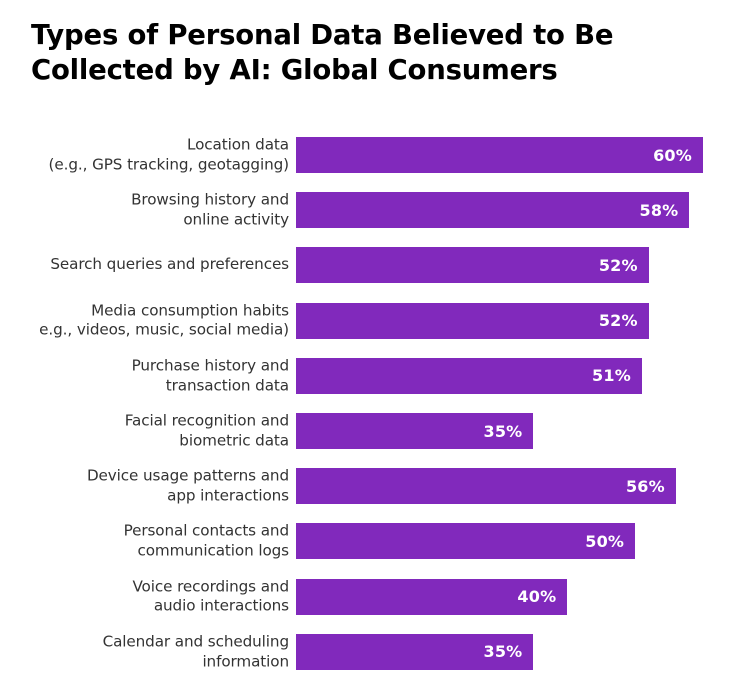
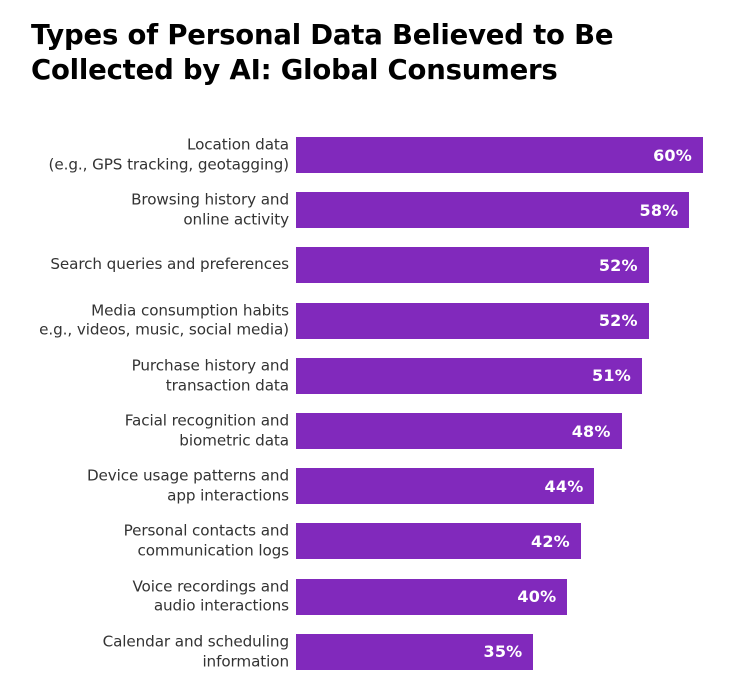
Facial recognition and biometric data: 35% -> 48%
Device usage patterns and app interactions: 56% -> 44%
Personal contacts and communication logs: 50% -> 42%
